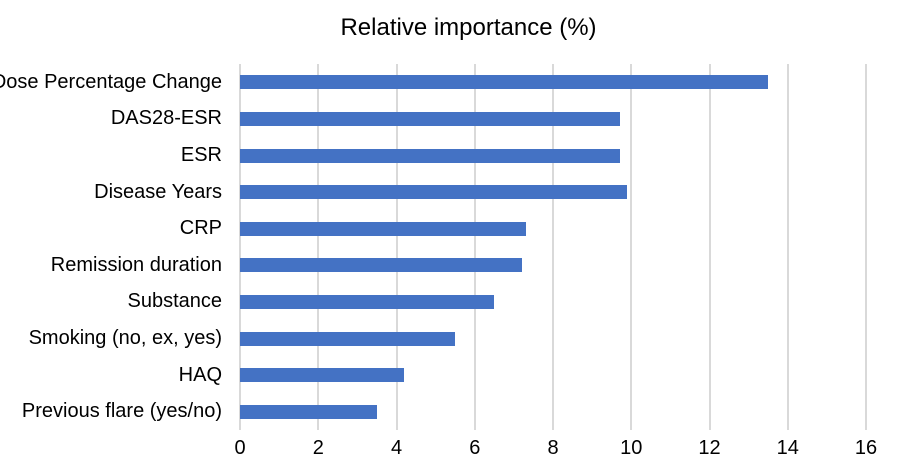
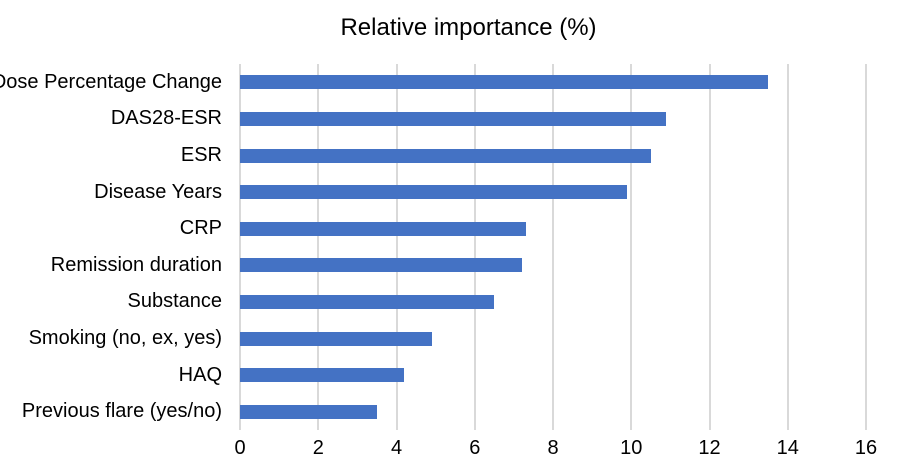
DAS28-ESR: 9.7 -> 10.9
ESR: 9.7 -> 10.5
Smoking (no, ex, yes): 5.5 -> 4.9
